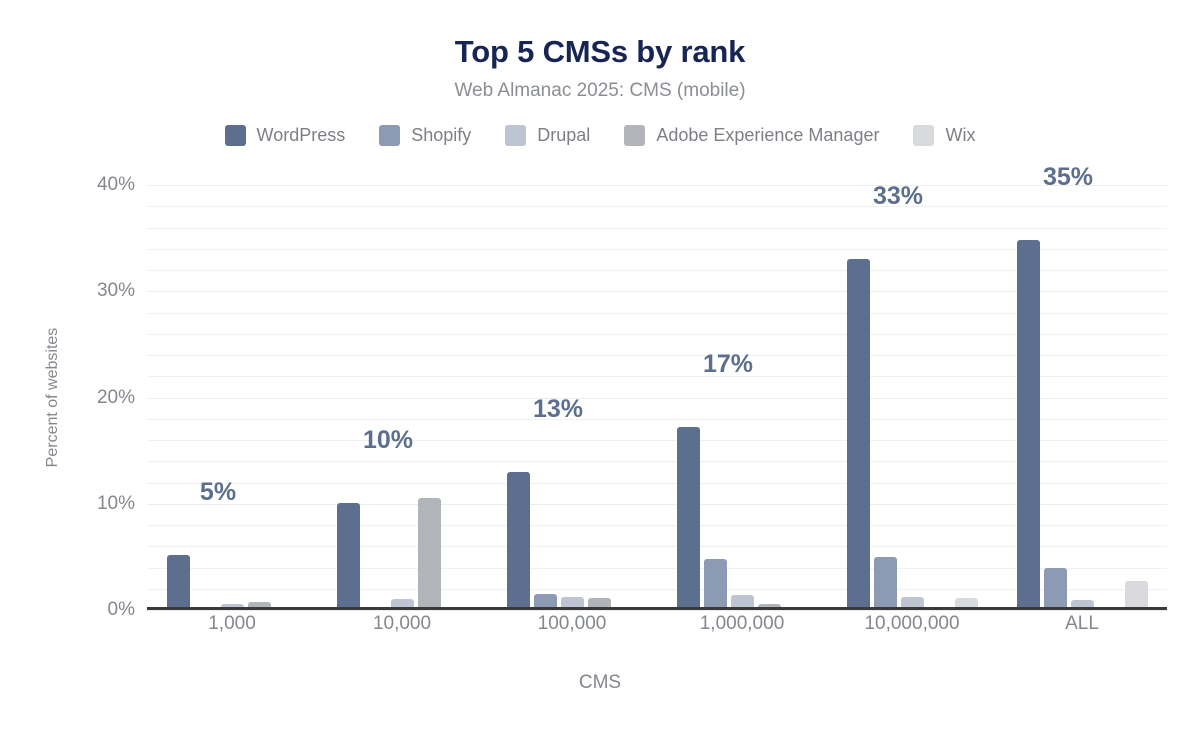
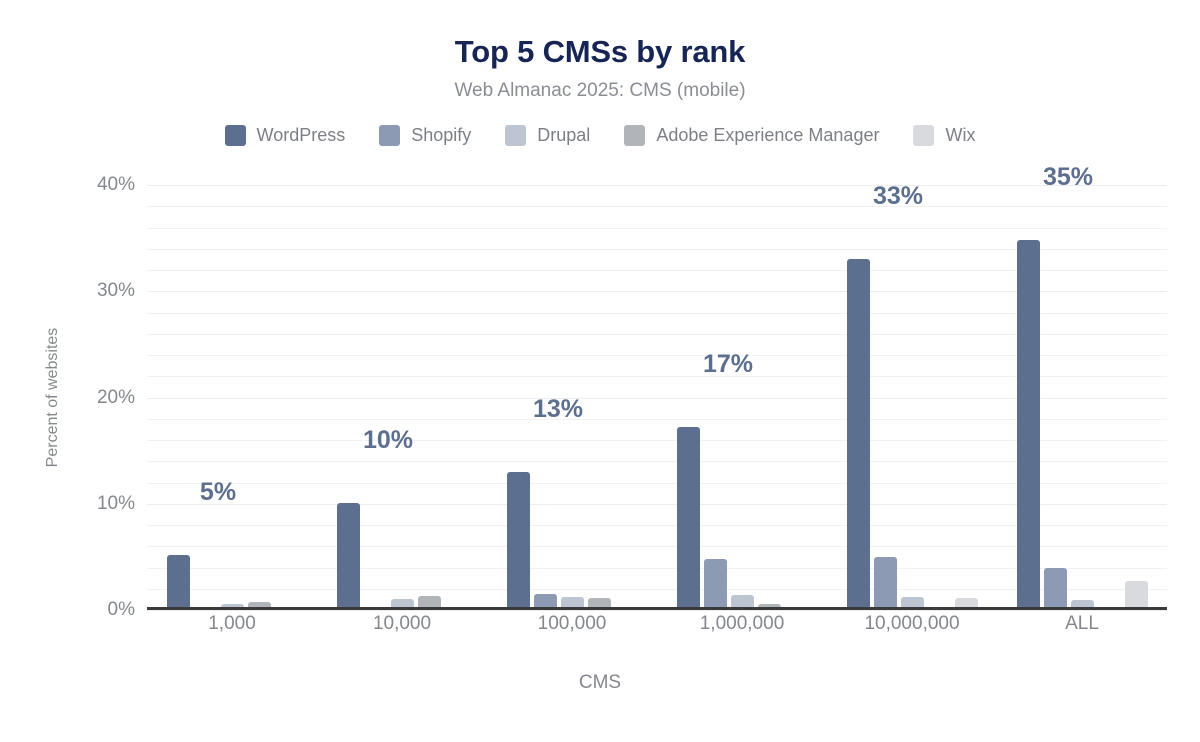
Adobe Experience Manager/10,000: 10.5% -> 1.3%
